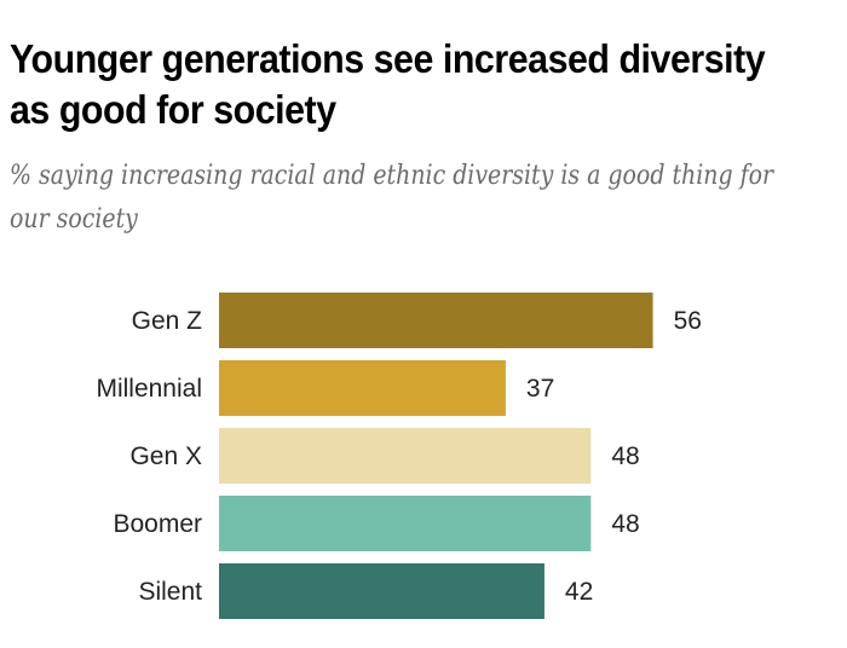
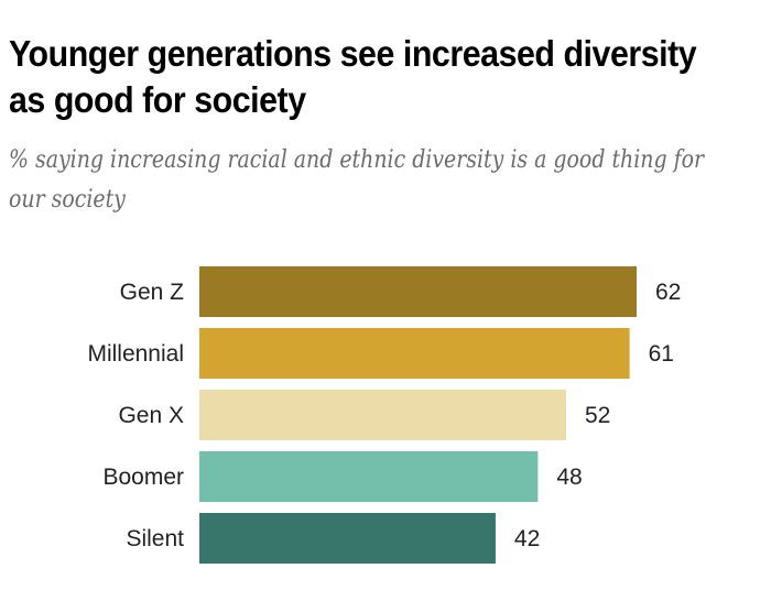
Gen Z: 56 -> 62
Millennial: 37 -> 61
Gen X: 48 -> 52
